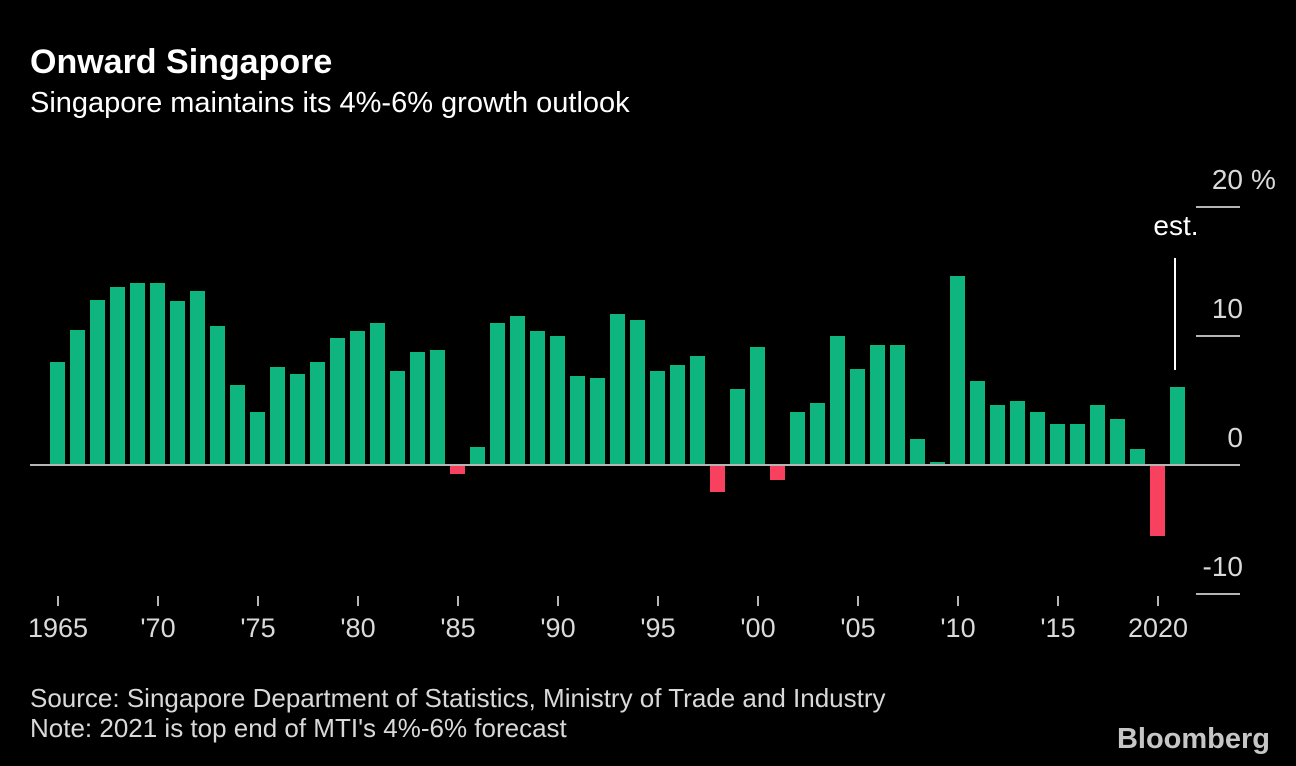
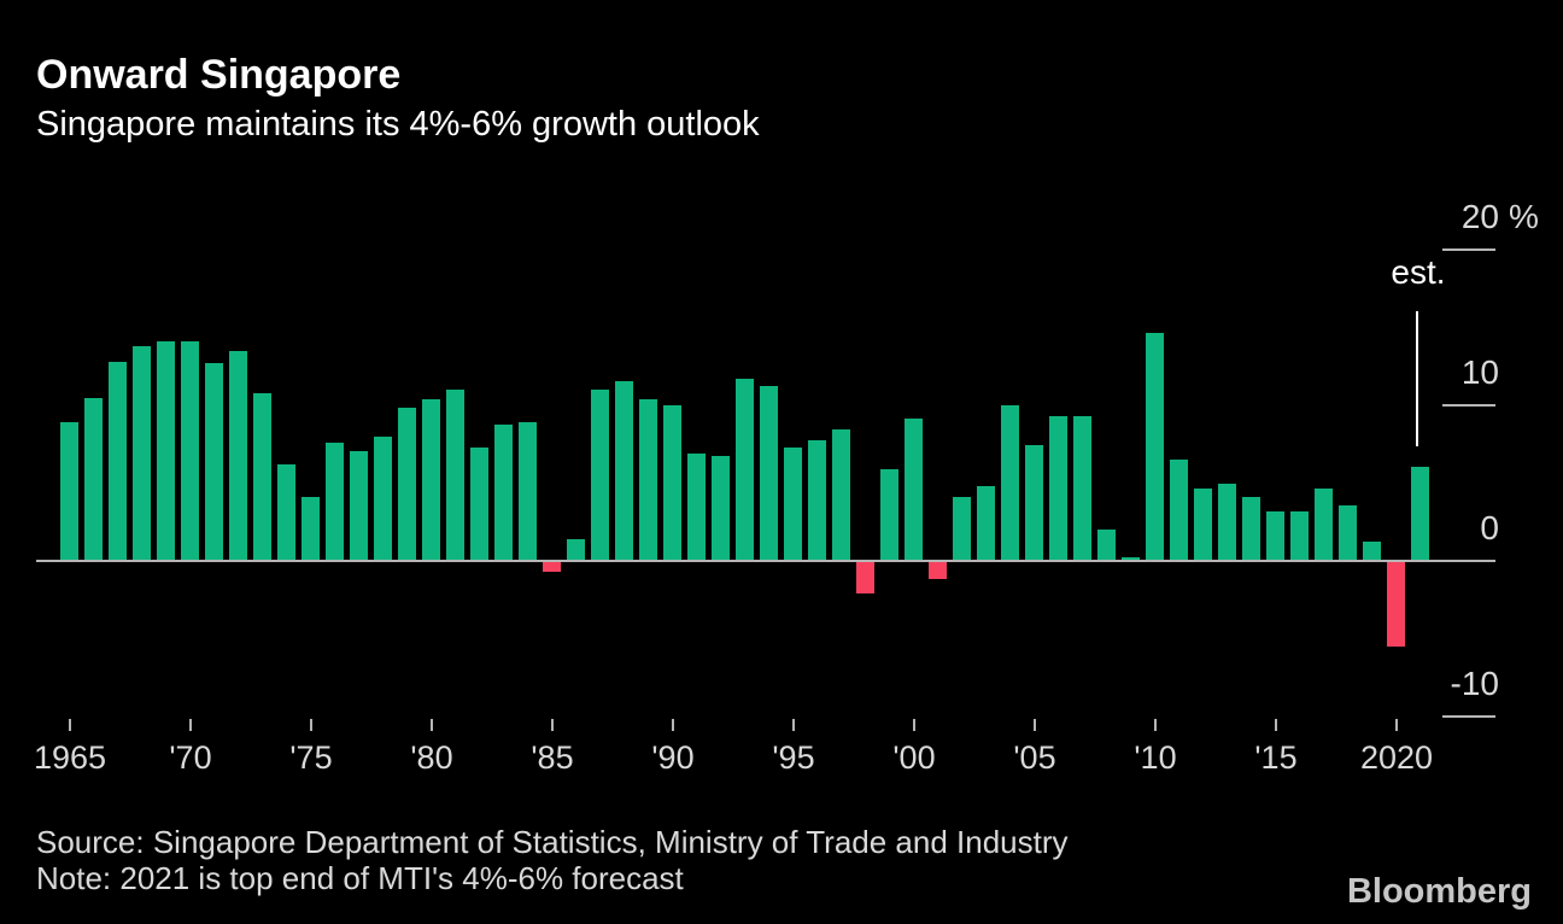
1965: 7.9 -> 8.8
